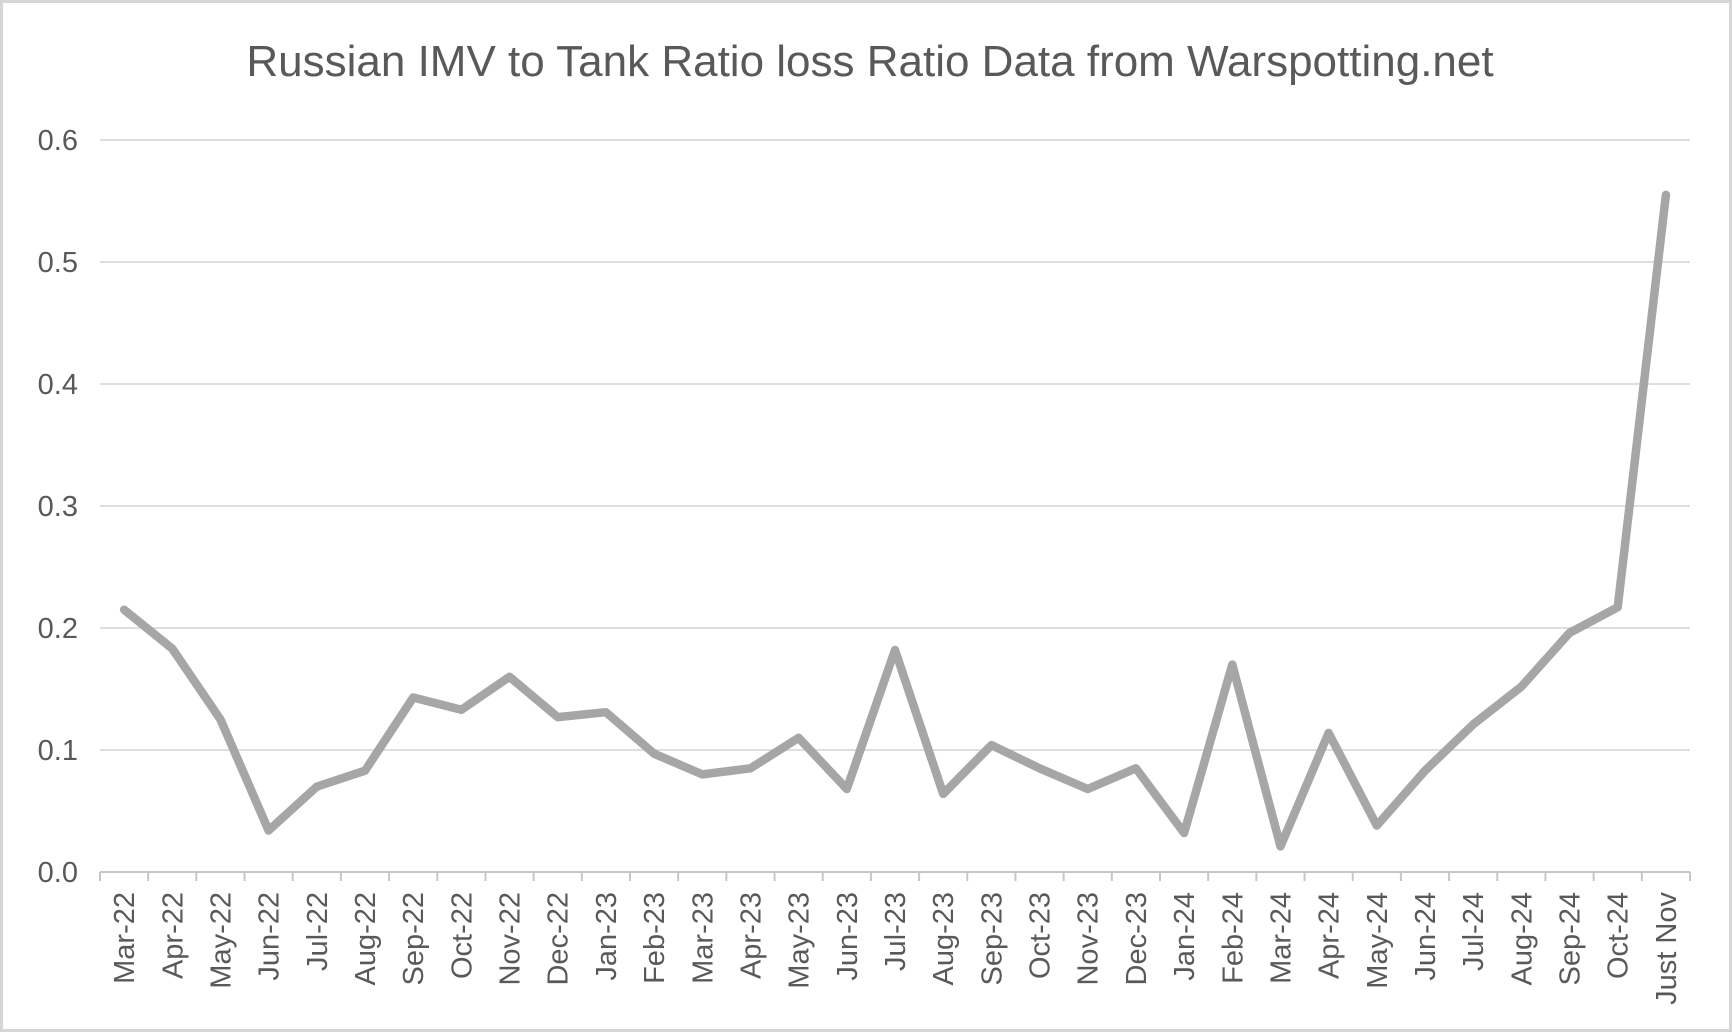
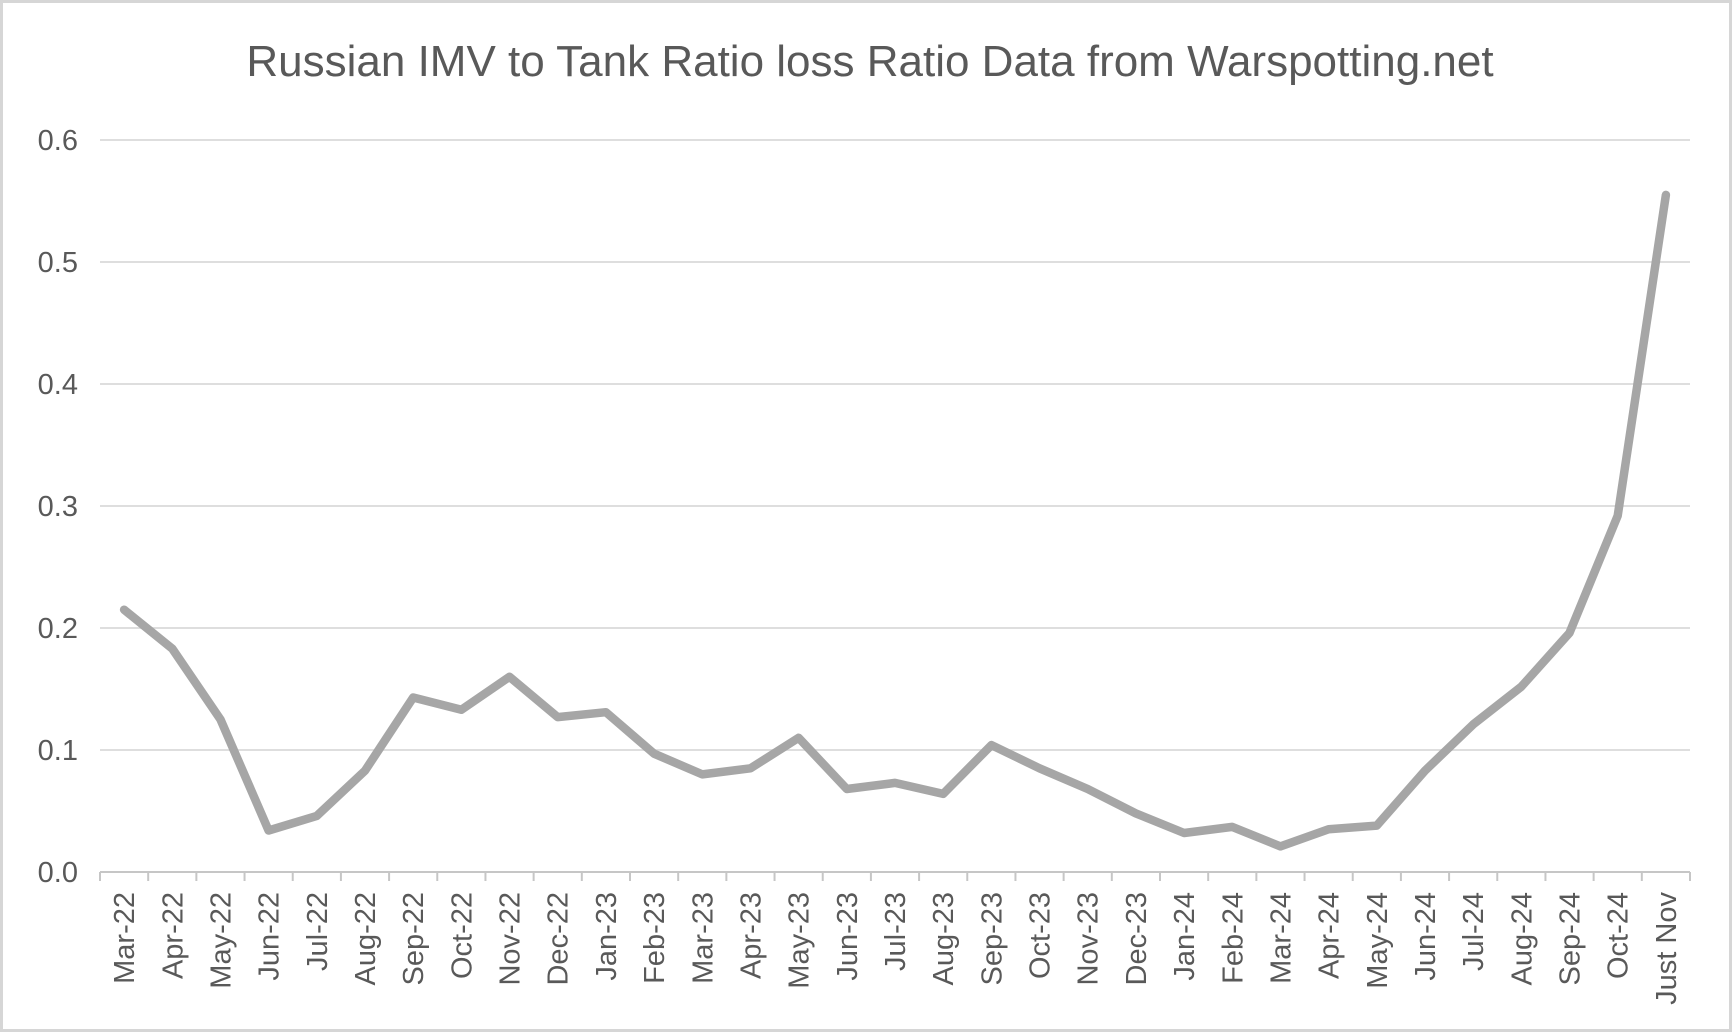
Jul-22: 0.070 -> 0.046
Jul-23: 0.182 -> 0.073
Dec-23: 0.085 -> 0.048
Feb-24: 0.170 -> 0.037
Apr-24: 0.114 -> 0.035
Oct-24: 0.217 -> 0.292
